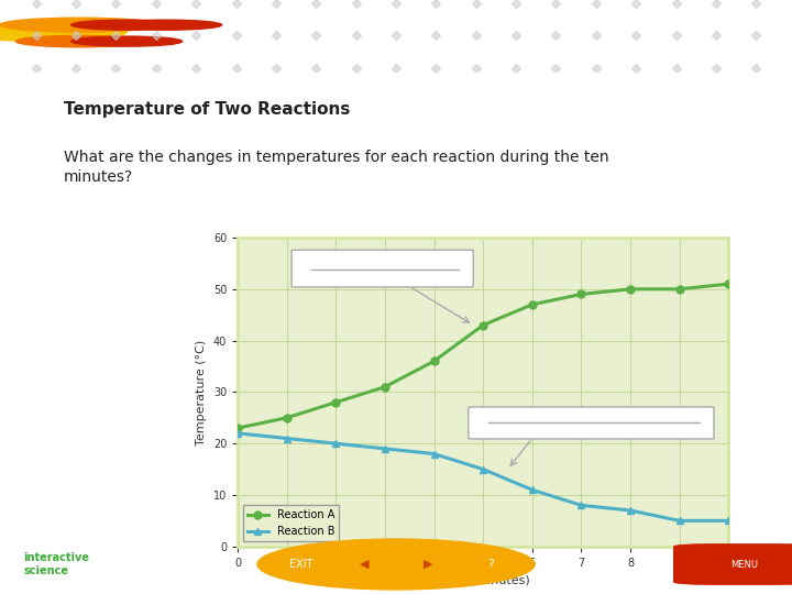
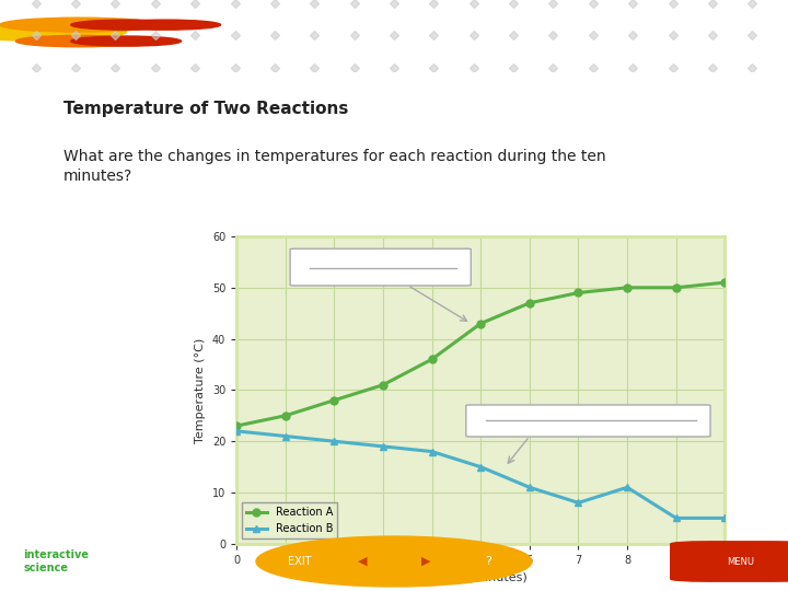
Reaction B/8: 7 -> 11
